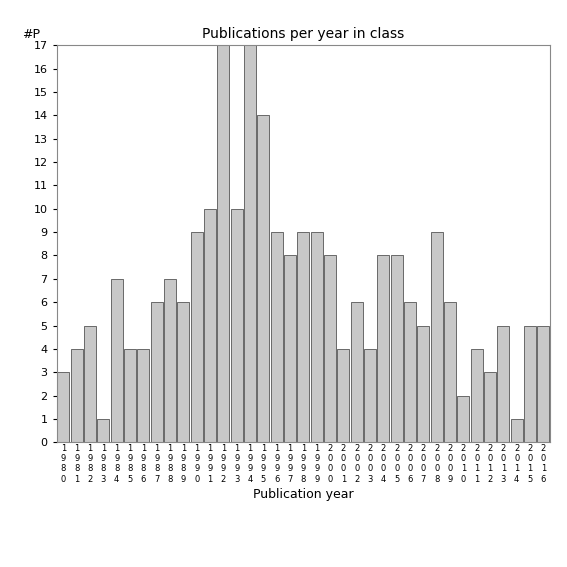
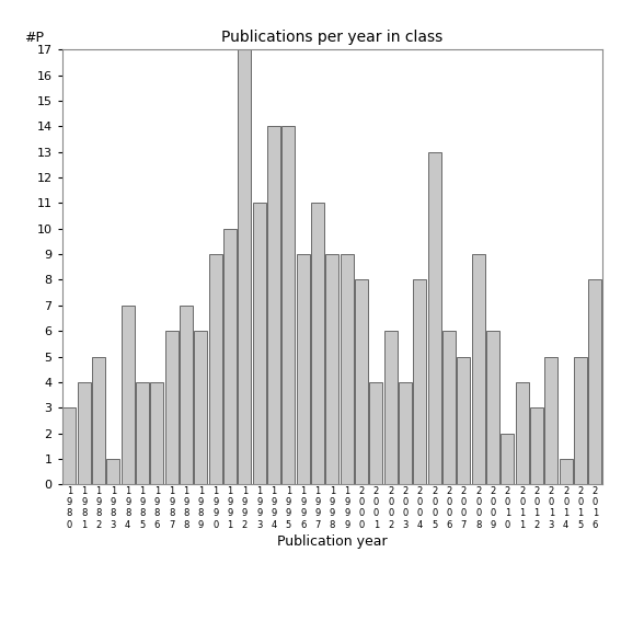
1 9 9 3: 10 -> 11
1 9 9 4: 17 -> 14
1 9 9 7: 8 -> 11
2 0 0 5: 8 -> 13
2 0 1 6: 5 -> 8
